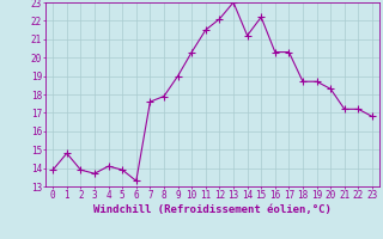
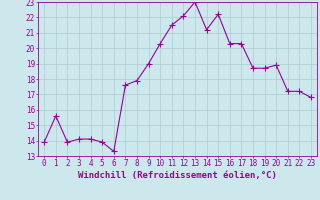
1: 14.8 -> 15.6
3: 13.7 -> 14.1
20: 18.3 -> 18.9
